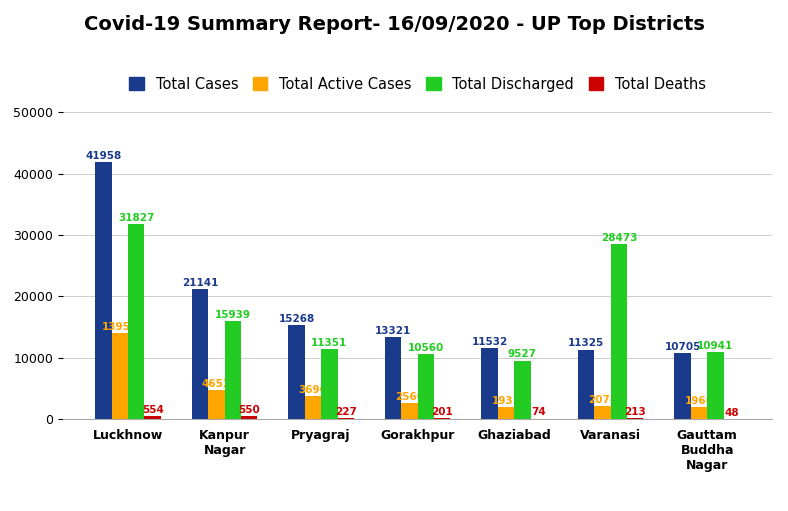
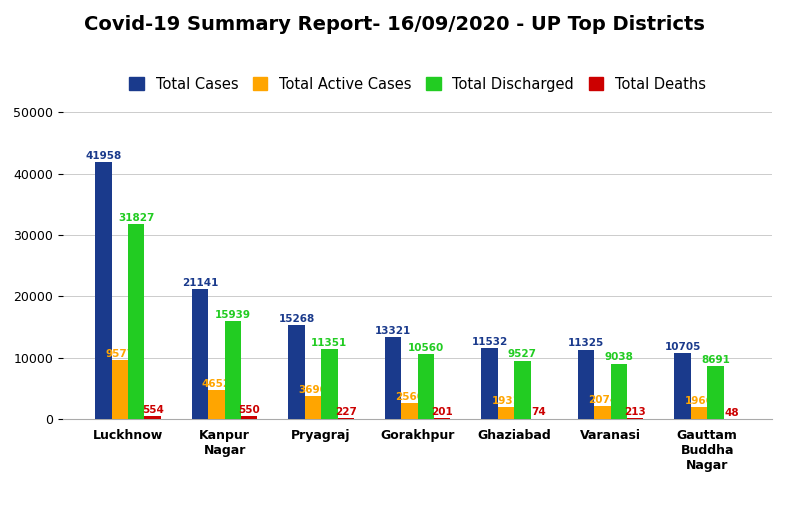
Total Active Cases/Luckhnow: 13954 -> 9577
Total Discharged/Varanasi: 28473 -> 9038
Total Discharged/Gauttam Buddha Nagar: 10941 -> 8691
